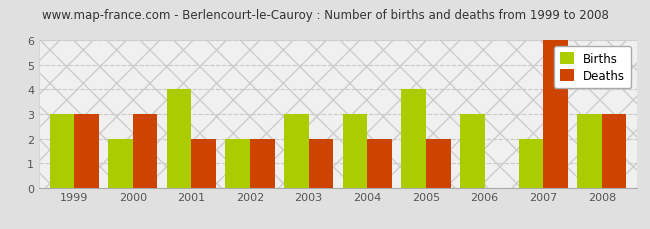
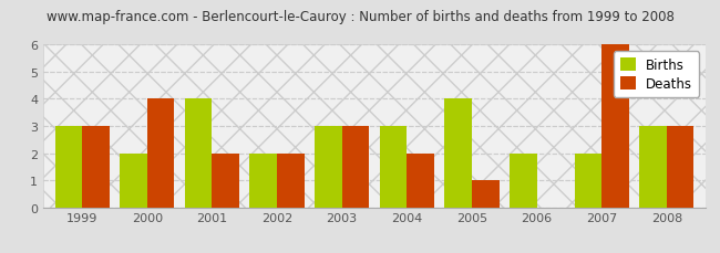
Deaths/2000: 3 -> 4
Deaths/2003: 2 -> 3
Deaths/2005: 2 -> 1
Births/2006: 3 -> 2
